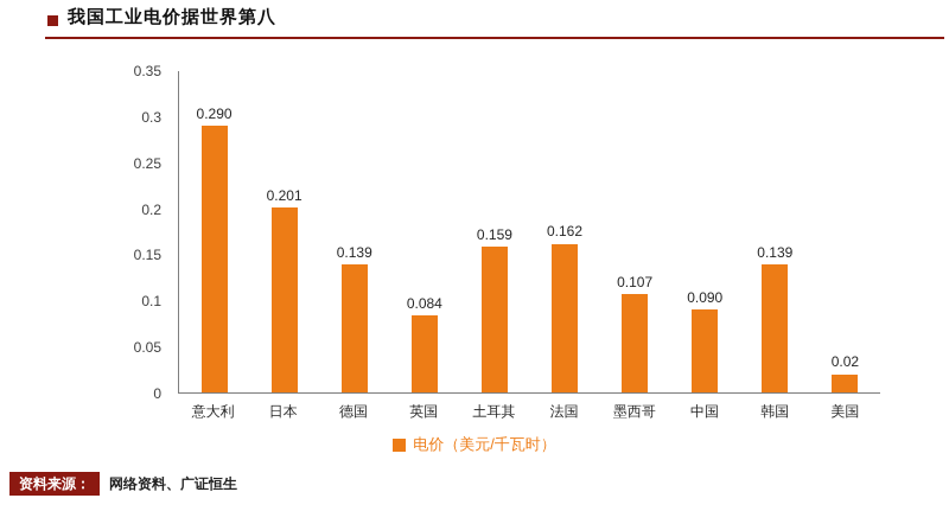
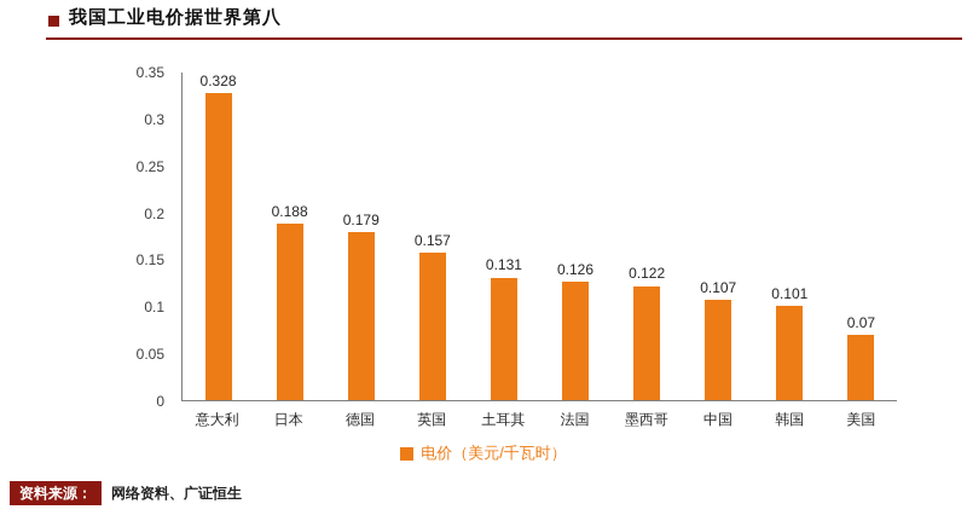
意大利: 0.290 -> 0.328
日本: 0.201 -> 0.188
德国: 0.139 -> 0.179
英国: 0.084 -> 0.157
土耳其: 0.159 -> 0.131
法国: 0.162 -> 0.126
墨西哥: 0.107 -> 0.122
中国: 0.090 -> 0.107
韩国: 0.139 -> 0.101
美国: 0.02 -> 0.07
